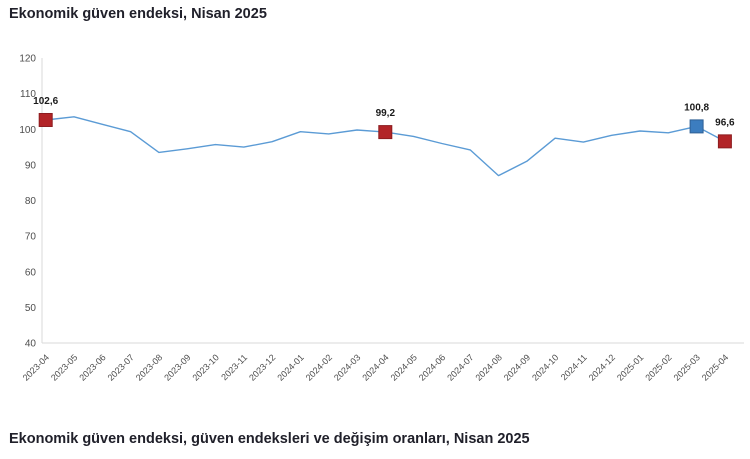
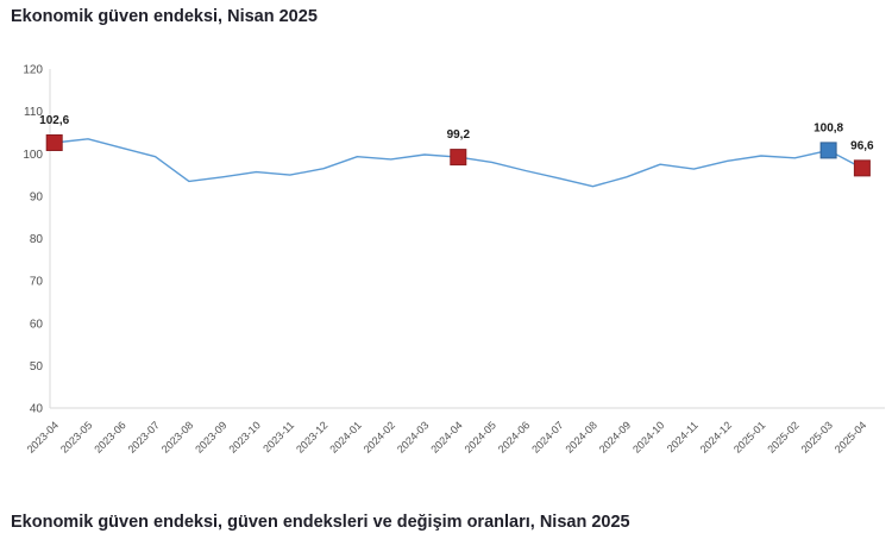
2024-08: 87 -> 92
2024-09: 91 -> 94
